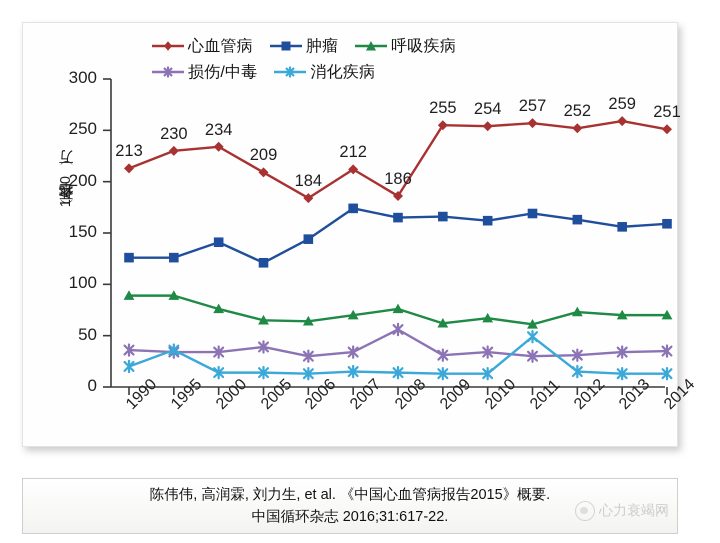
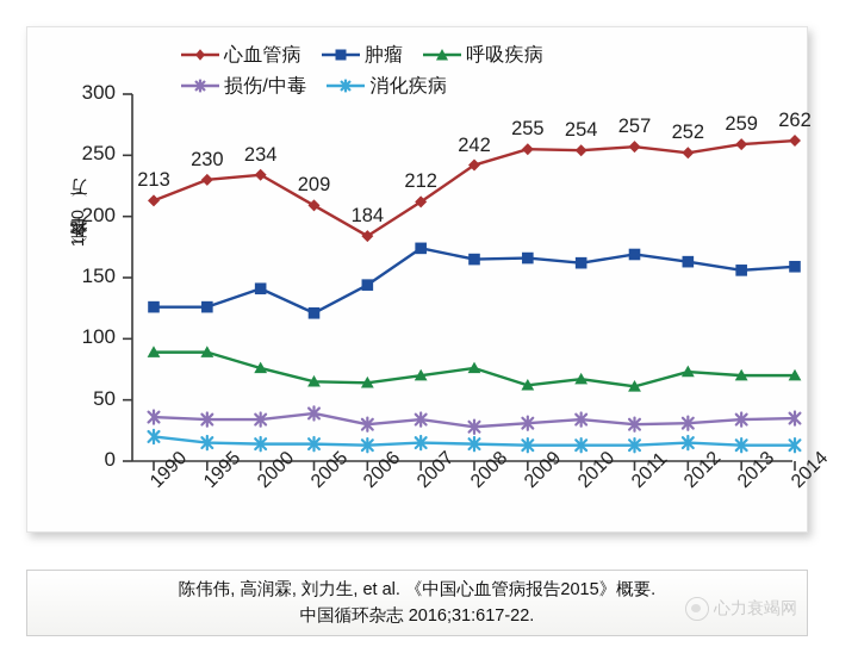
消化疾病/1995: 36 -> 15
心血管病/2008: 186 -> 242
损伤/中毒/2008: 56 -> 28
消化疾病/2011: 49 -> 13
心血管病/2014: 251 -> 262
